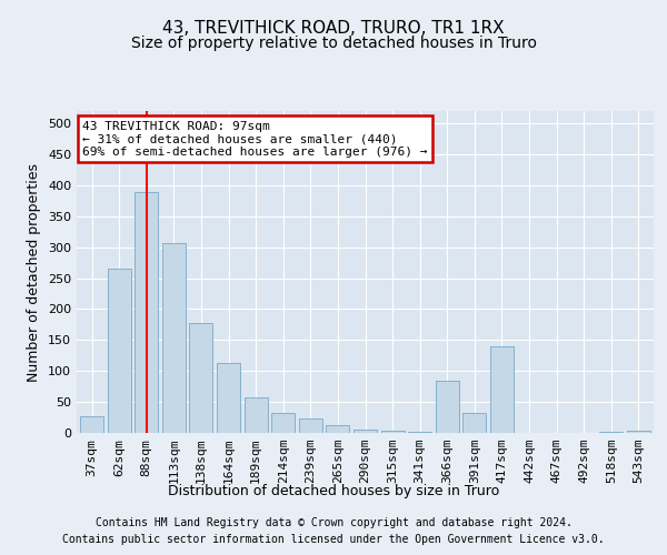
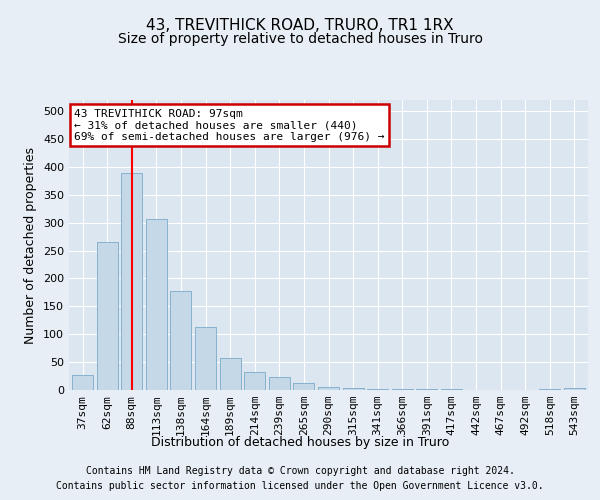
366sqm: 84 -> 1
391sqm: 32 -> 1
417sqm: 140 -> 1
